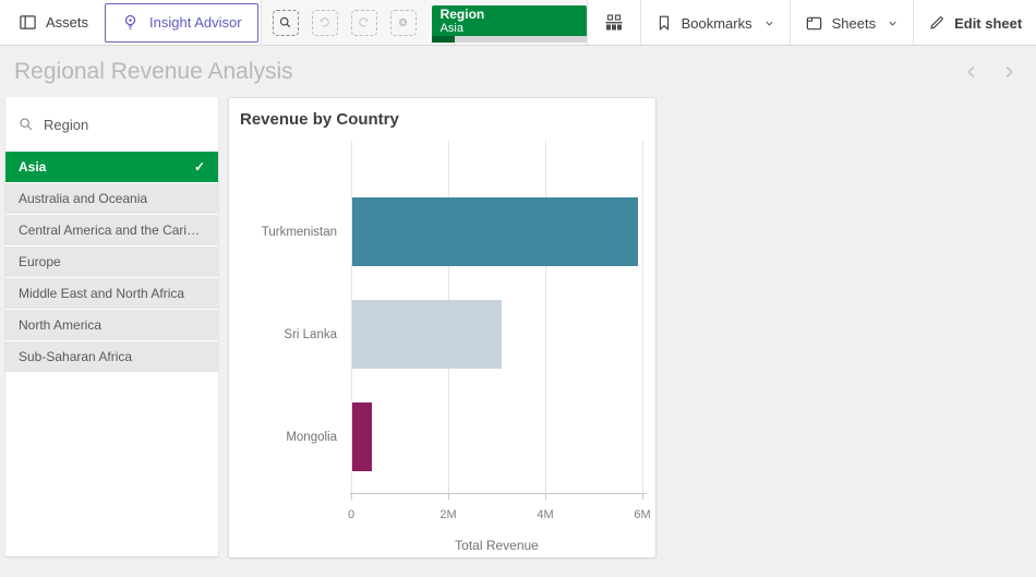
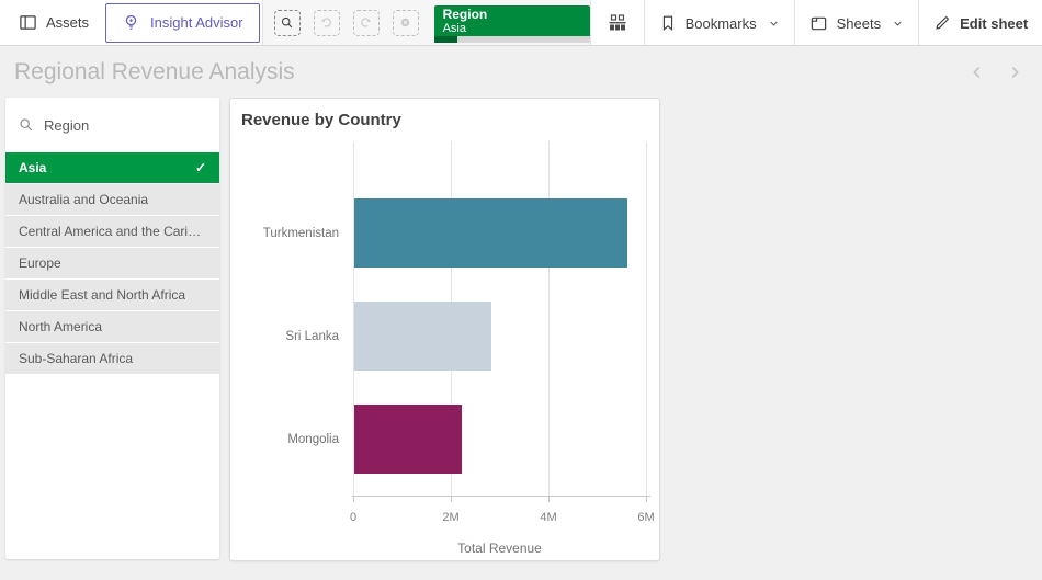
Turkmenistan: 5.9M -> 5.6M
Sri Lanka: 3.1M -> 2.8M
Mongolia: 0.4M -> 2.2M
